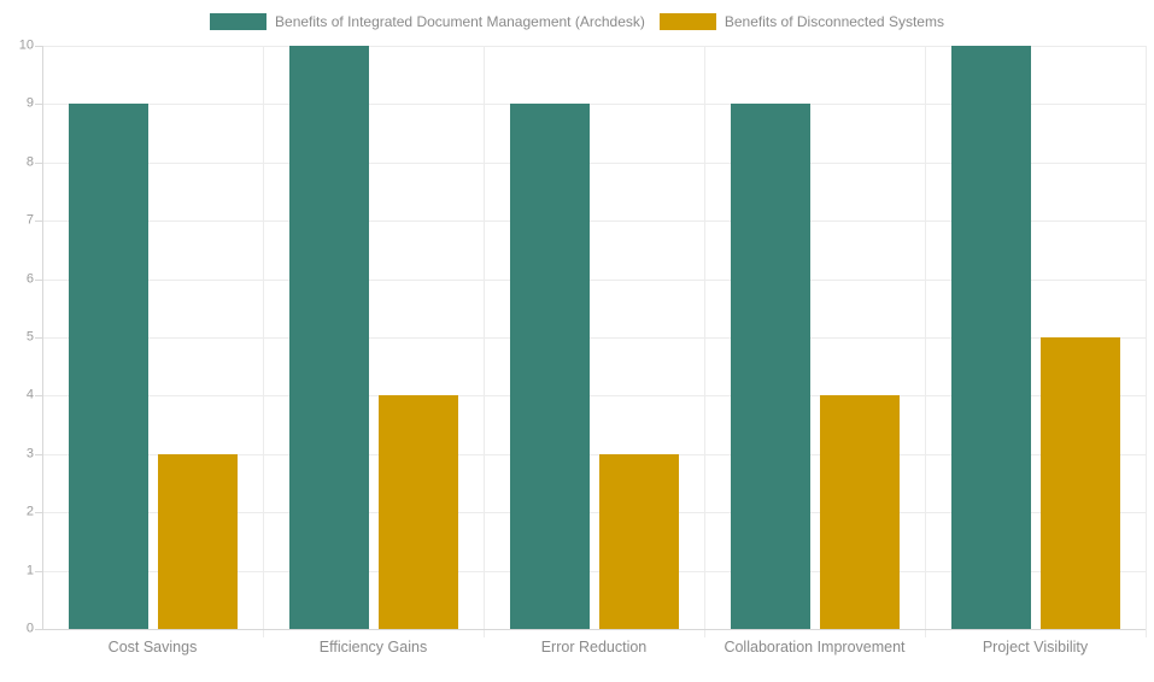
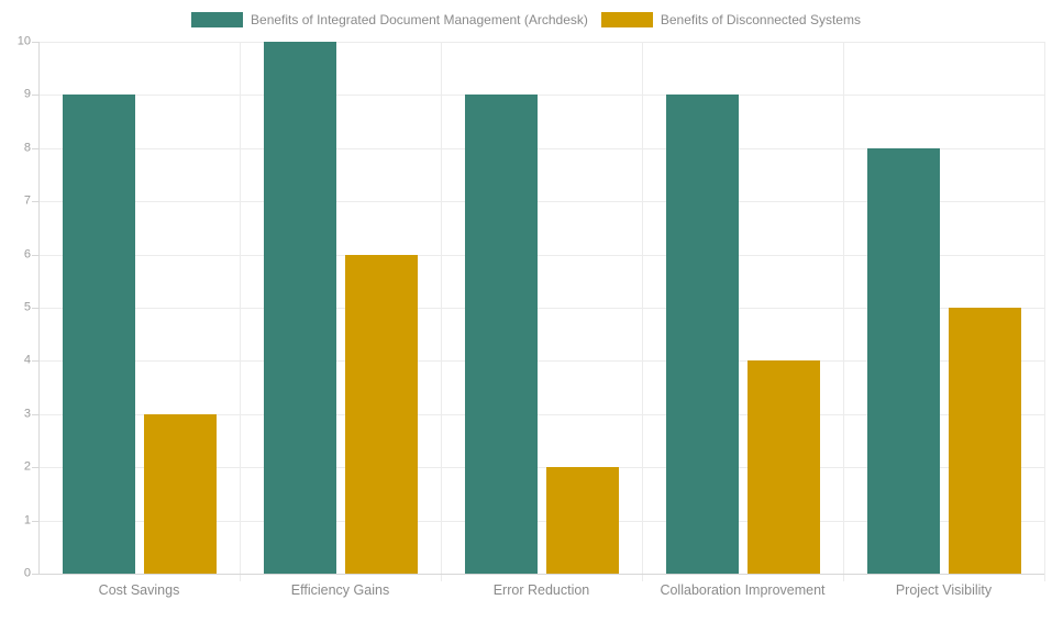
Benefits of Disconnected Systems/Efficiency Gains: 4 -> 6
Benefits of Disconnected Systems/Error Reduction: 3 -> 2
Benefits of Integrated Document Management (Archdesk)/Project Visibility: 10 -> 8
